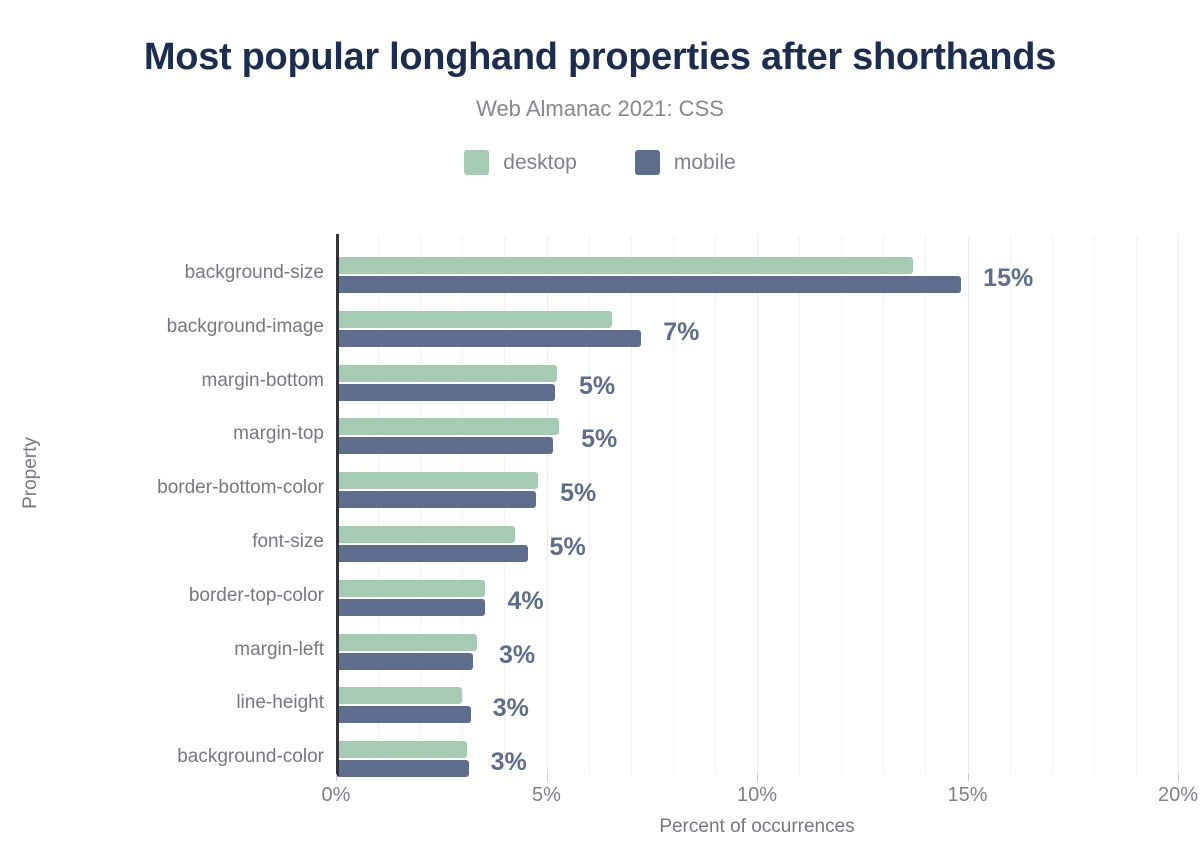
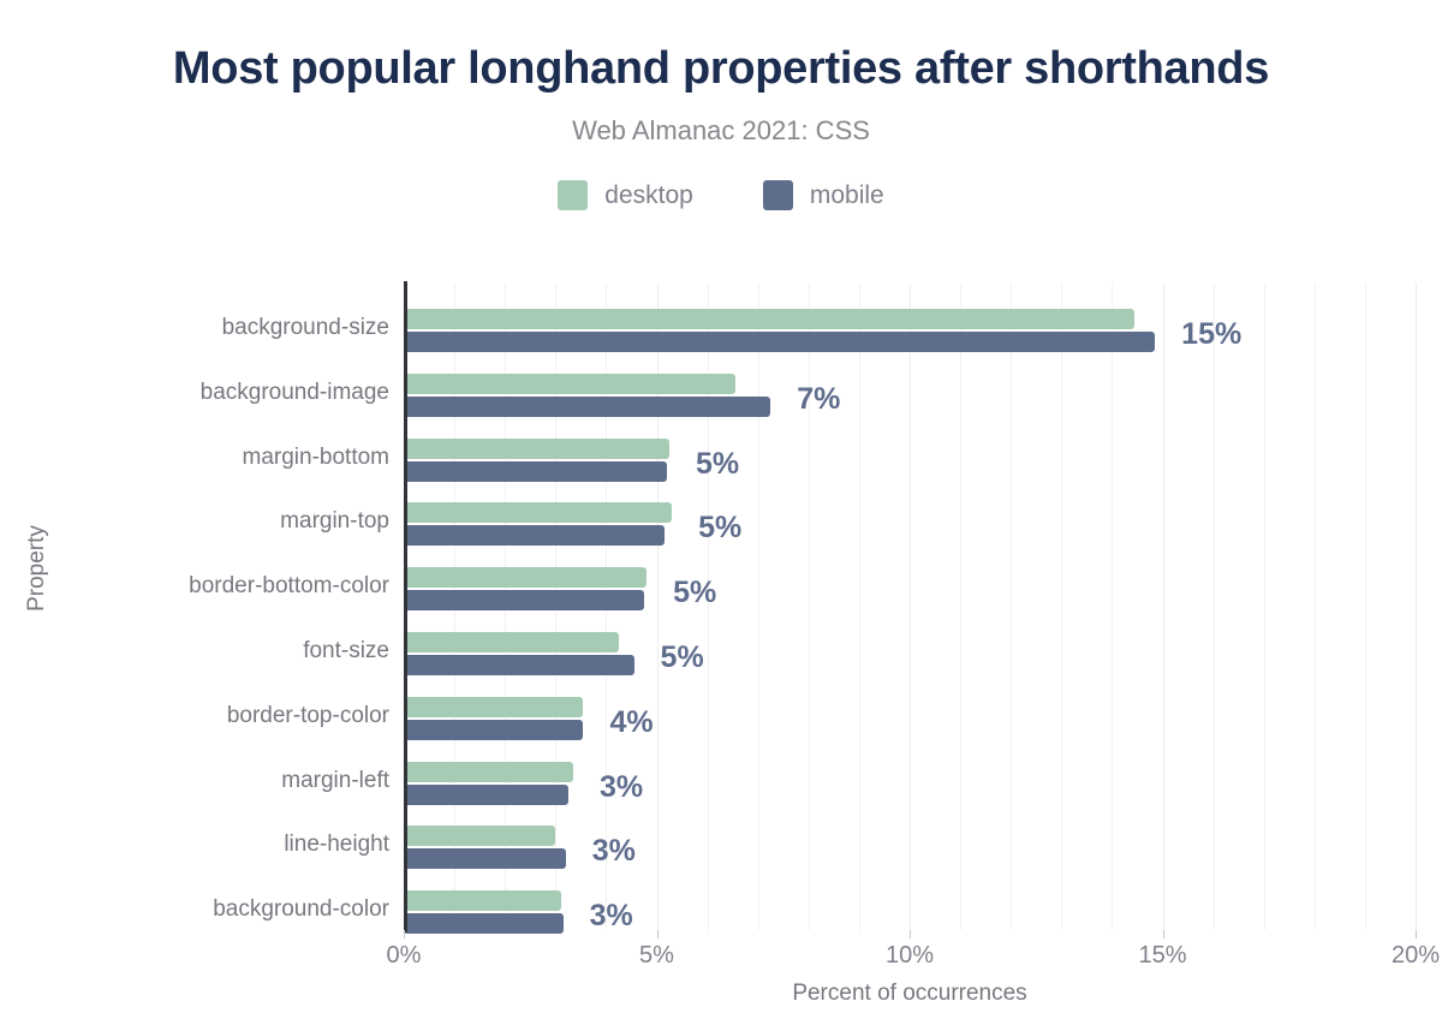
desktop/background-size: 13.7% -> 14.4%
